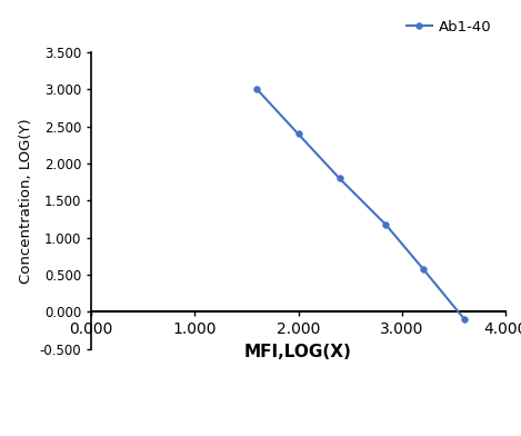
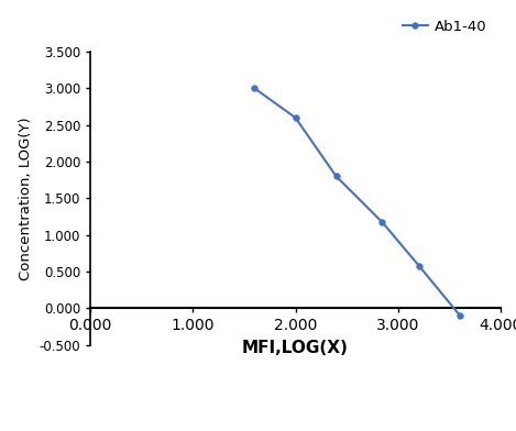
2.000: 2.40 -> 2.60
